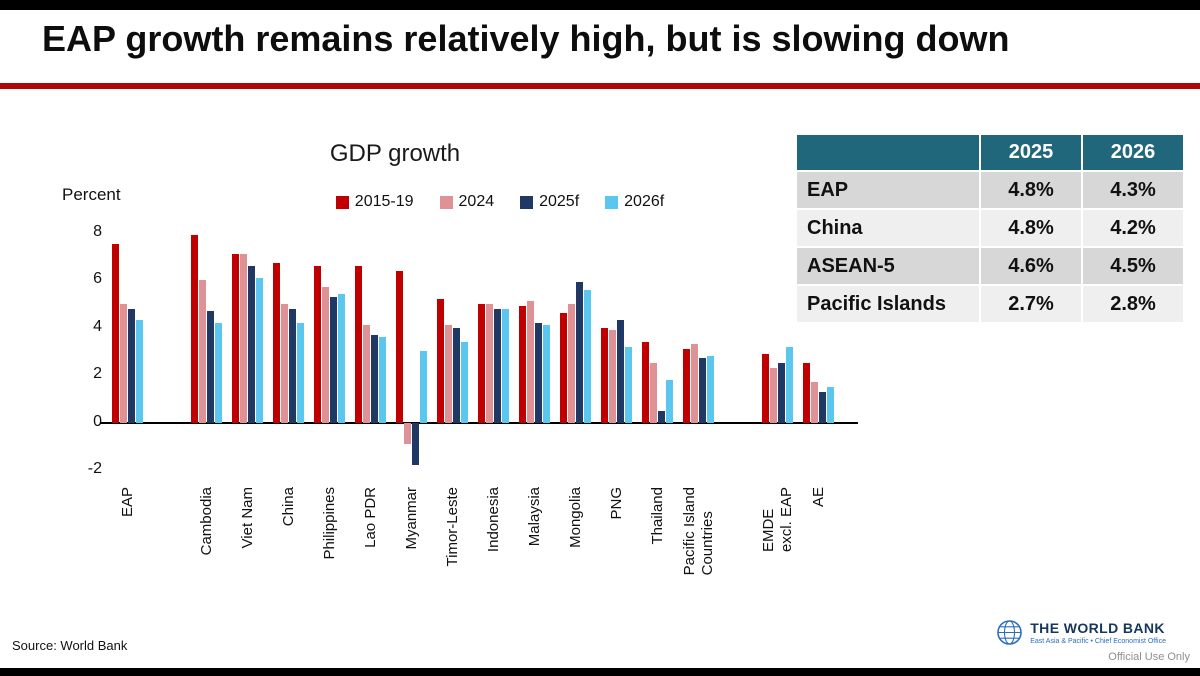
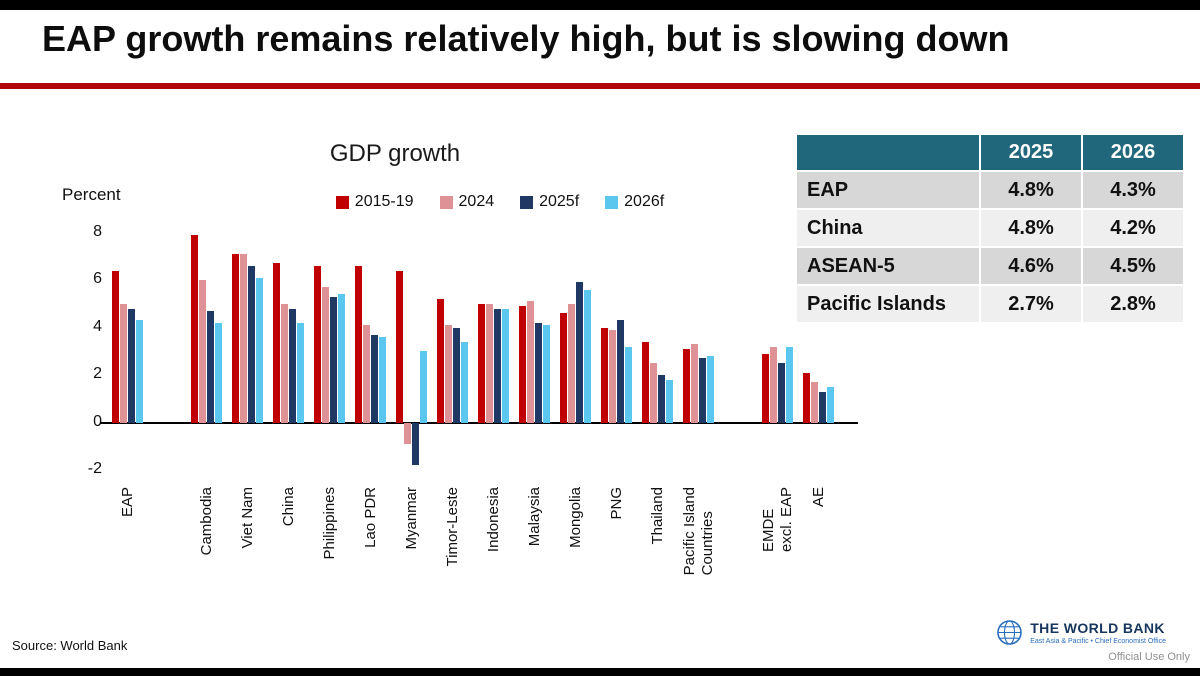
2015-19/EAP: 7.5 -> 6.4
2025f/Thailand: 0.5 -> 2.0
2024/EMDE excl. EAP: 2.3 -> 3.2
2015-19/AE: 2.5 -> 2.1
